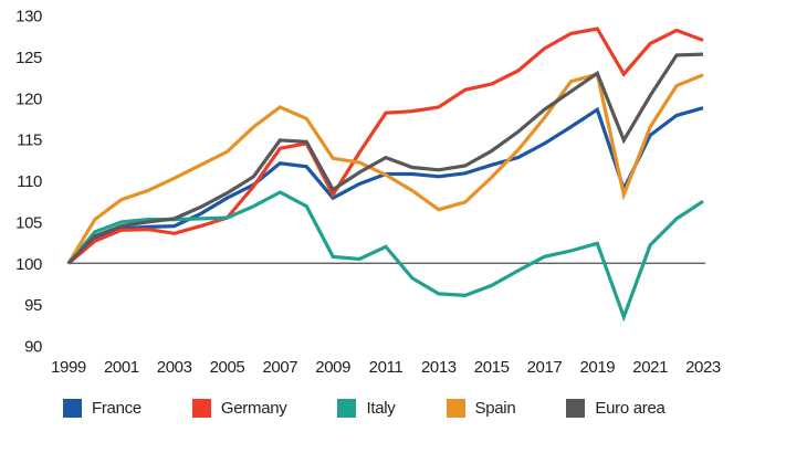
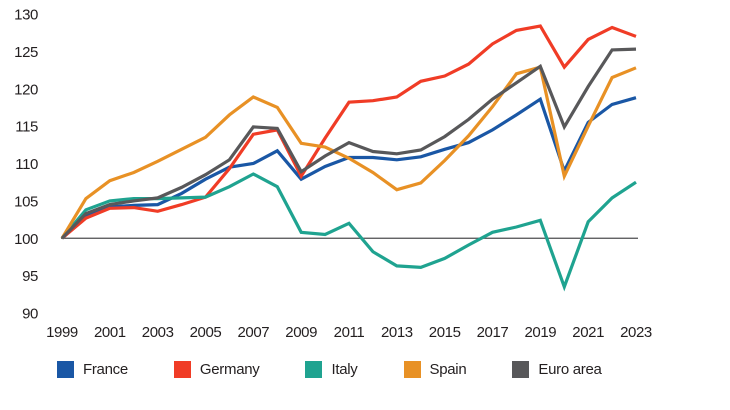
France/2007: 112 -> 110
Spain/2021: 116 -> 115
